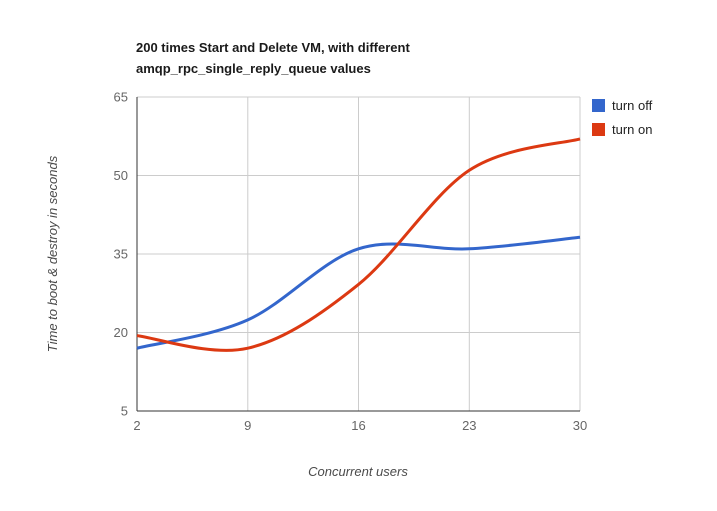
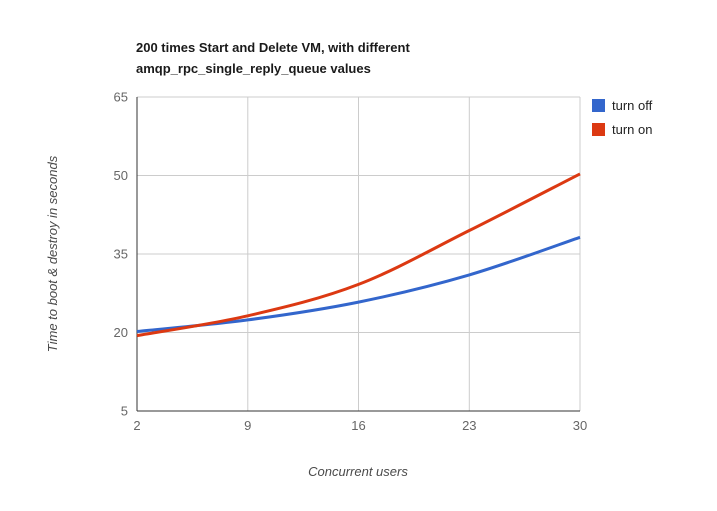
turn off/2: 17 -> 20
turn on/9: 17 -> 23
turn off/16: 36 -> 26
turn off/23: 36 -> 31
turn on/23: 51 -> 40
turn on/30: 57 -> 50
